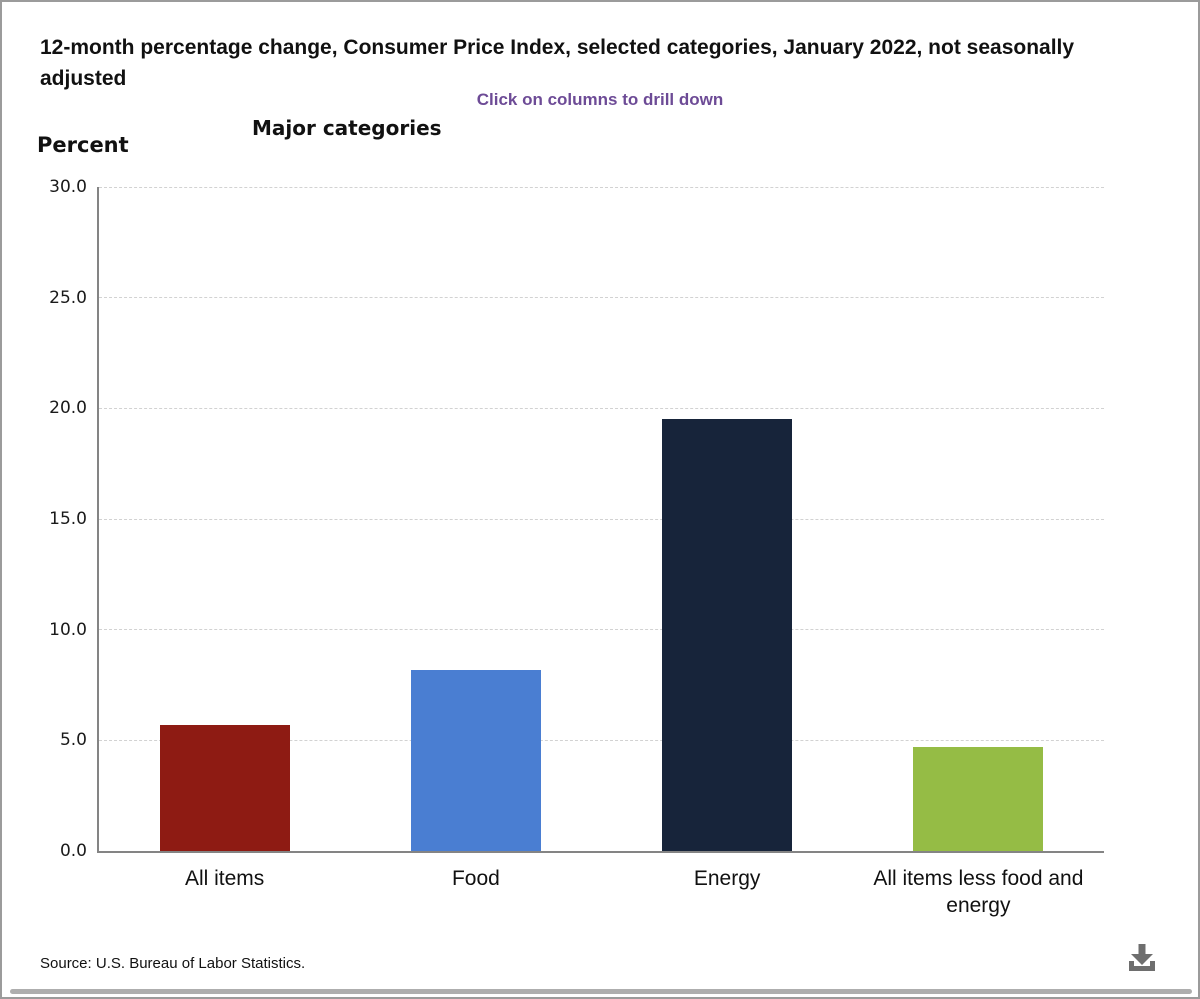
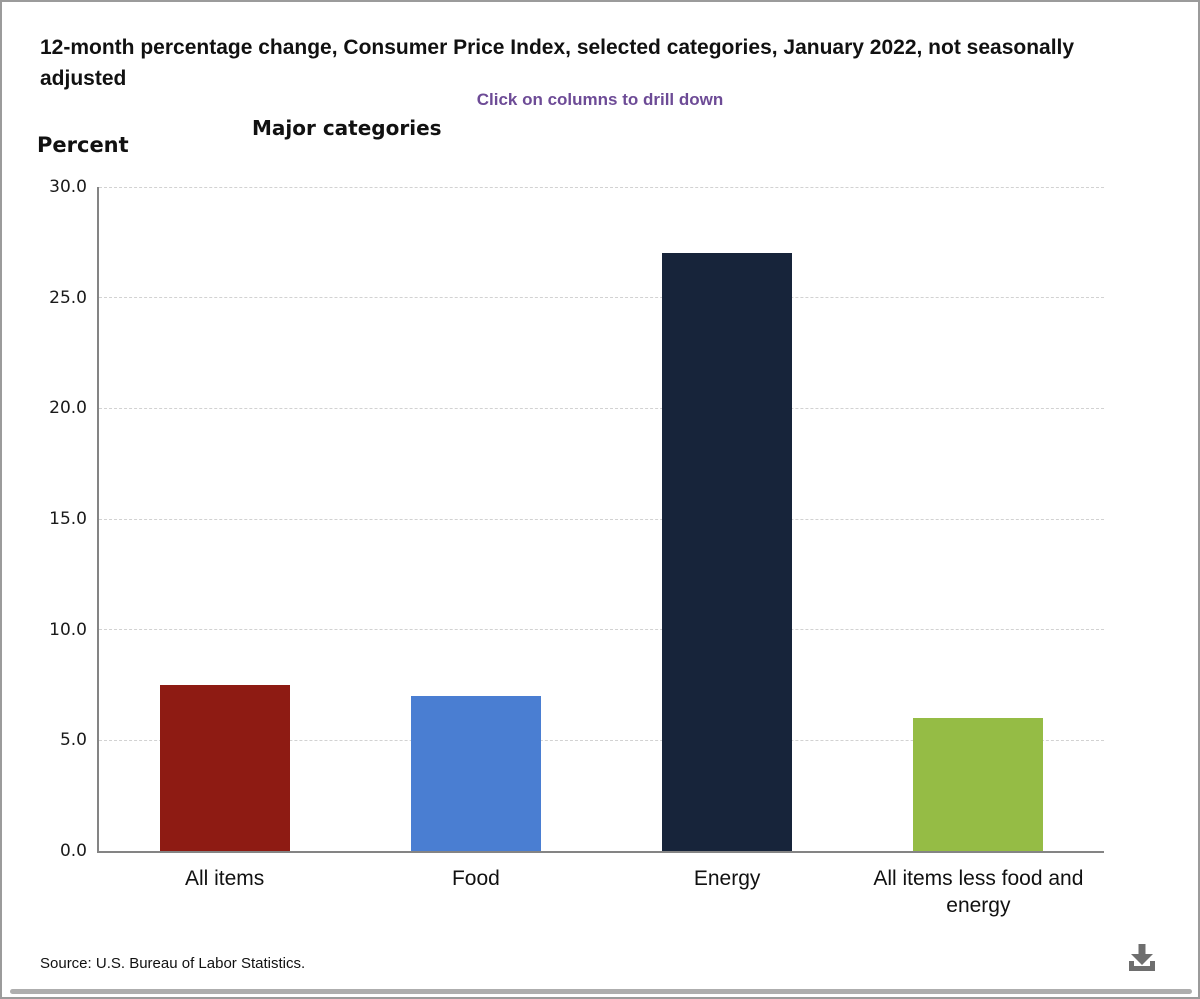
All items: 5.7 -> 7.5
Food: 8.2 -> 7.0
Energy: 19.5 -> 27.0
All items less food and energy: 4.7 -> 6.0
